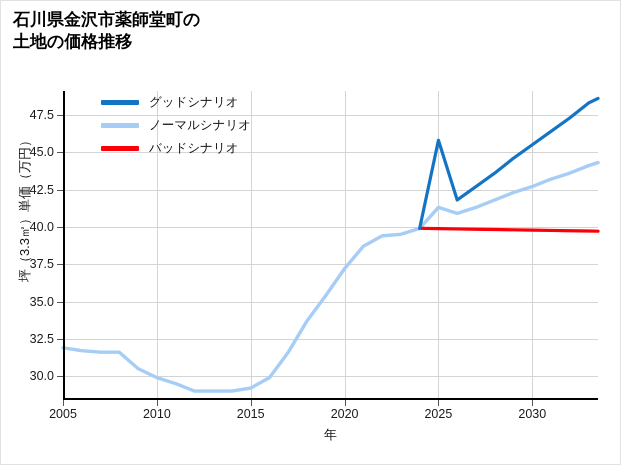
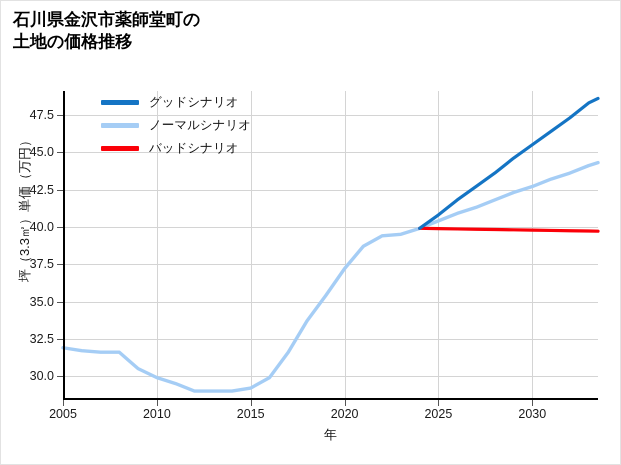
ノーマルシナリオ/2025: 41.3 -> 40.4
グッドシナリオ/2025: 45.8 -> 40.8
